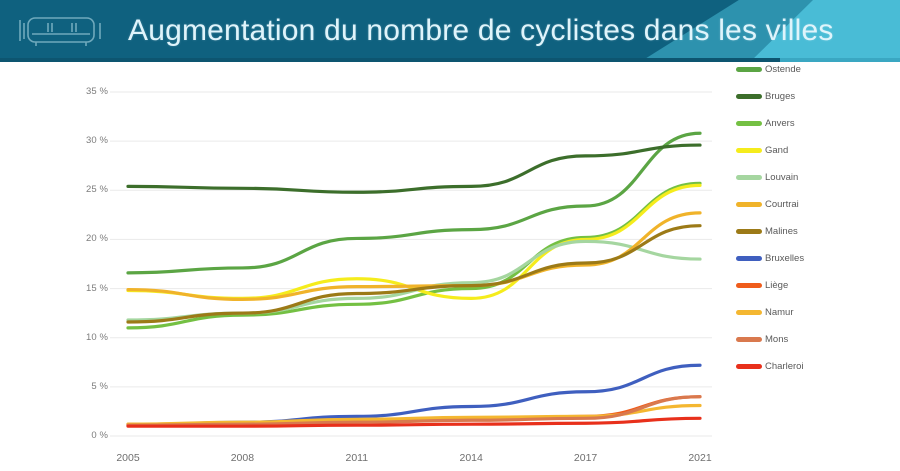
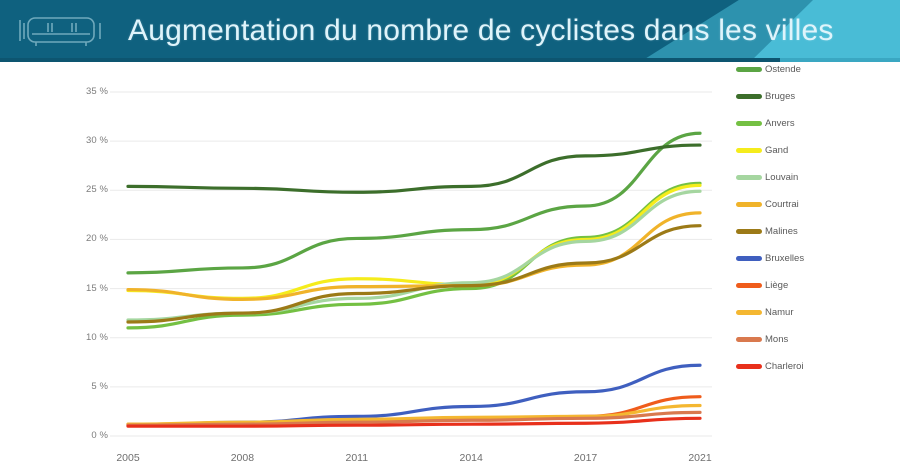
Gand/2014: 14% -> 15%
Louvain/2021: 18% -> 25%
Mons/2021: 4% -> 2%
